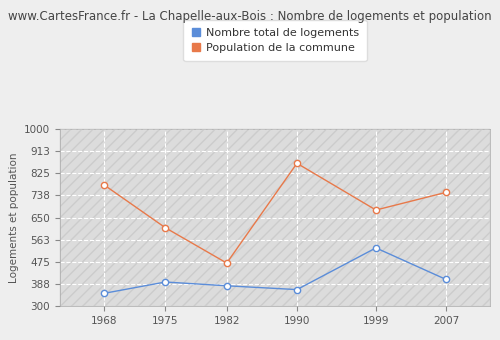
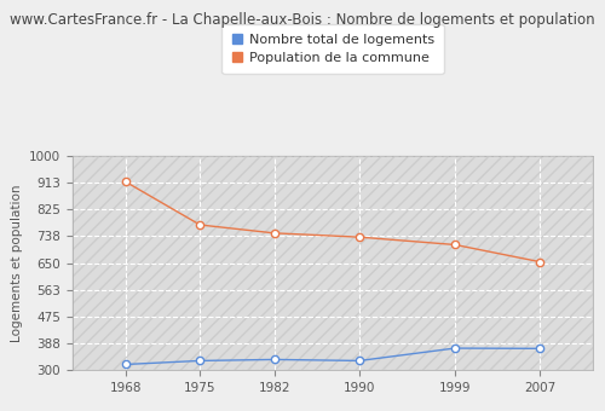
Nombre total de logements/1968: 350 -> 318
Population de la commune/1968: 780 -> 916
Nombre total de logements/1975: 395 -> 330
Population de la commune/1975: 610 -> 775
Nombre total de logements/1982: 380 -> 334
Population de la commune/1982: 470 -> 748
Nombre total de logements/1990: 365 -> 330
Population de la commune/1990: 865 -> 735
Nombre total de logements/1999: 530 -> 371
Population de la commune/1999: 680 -> 710
Nombre total de logements/2007: 405 -> 370
Population de la commune/2007: 750 -> 654
